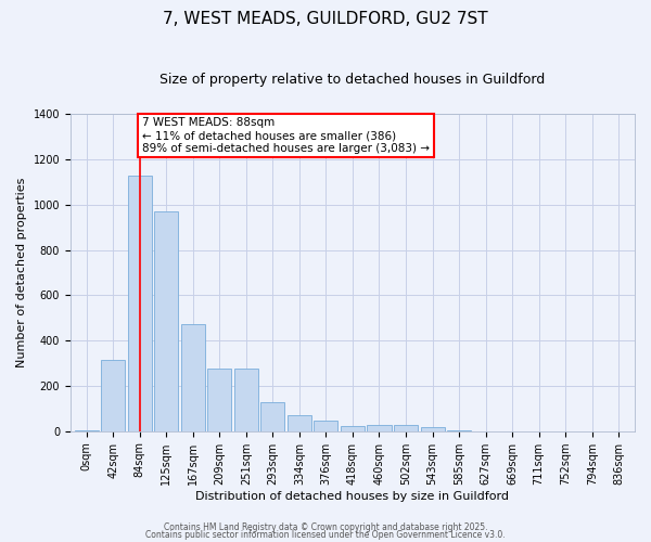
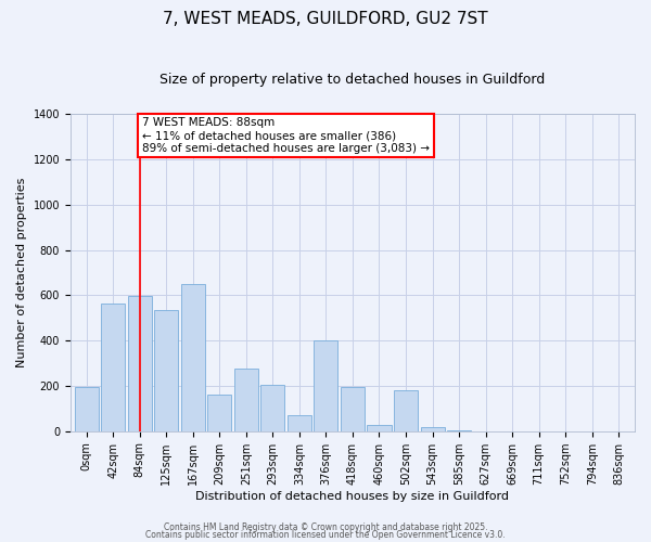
0sqm: 5 -> 195
42sqm: 315 -> 565
84sqm: 1130 -> 595
125sqm: 970 -> 535
167sqm: 475 -> 650
209sqm: 275 -> 160
293sqm: 130 -> 205
376sqm: 45 -> 400
418sqm: 22 -> 195
502sqm: 27 -> 180
